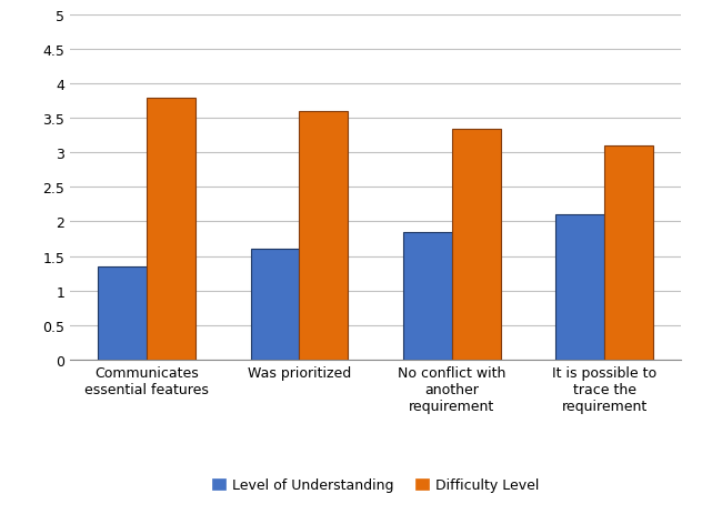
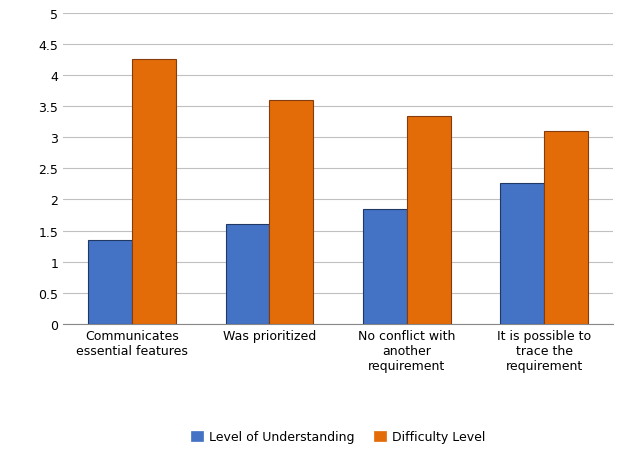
Difficulty Level/Communicates essential features: 3.80 -> 4.26
Level of Understanding/It is possible to trace the requirement: 2.10 -> 2.26
